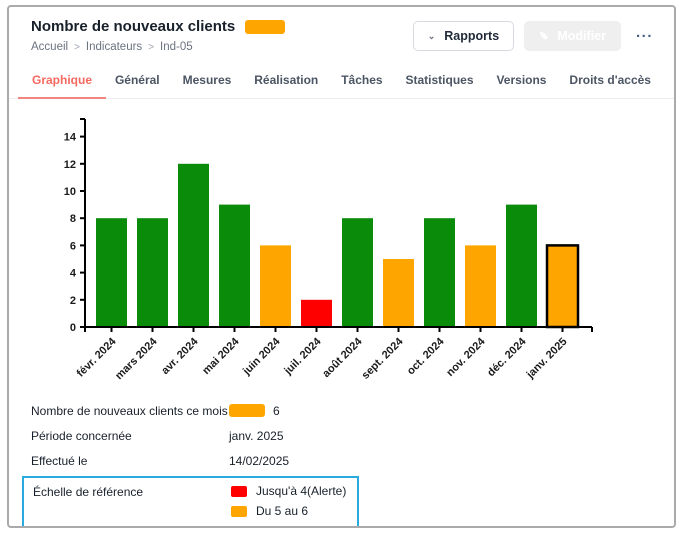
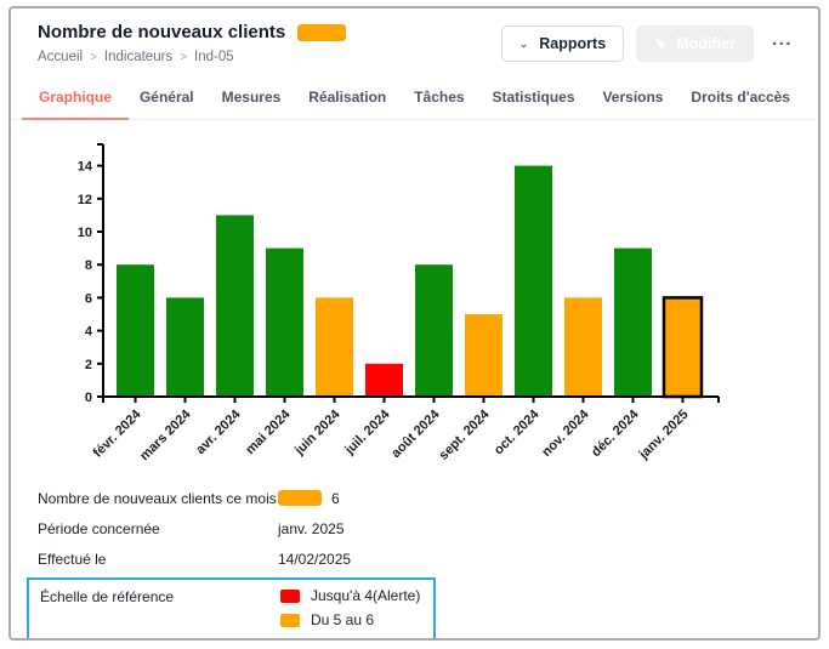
mars 2024: 8 -> 6
avr. 2024: 12 -> 11
oct. 2024: 8 -> 14
